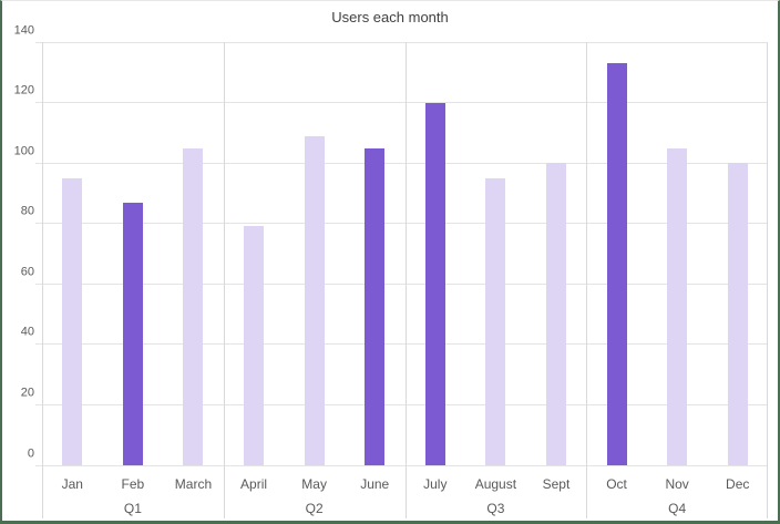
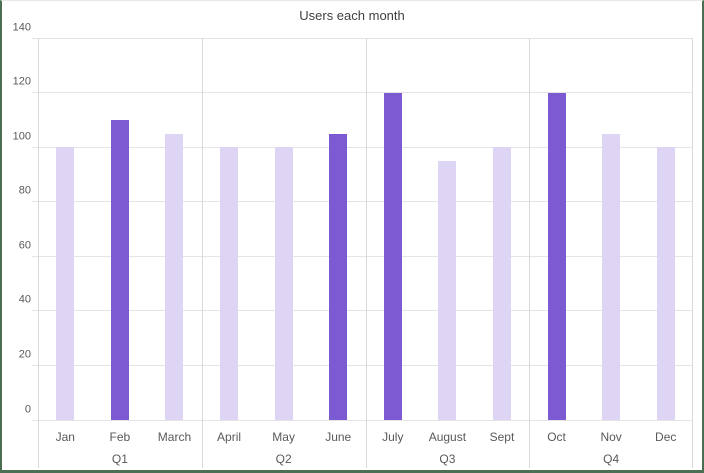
Jan: 95 -> 100
Feb: 87 -> 110
April: 79 -> 100
May: 109 -> 100
Oct: 133 -> 120
